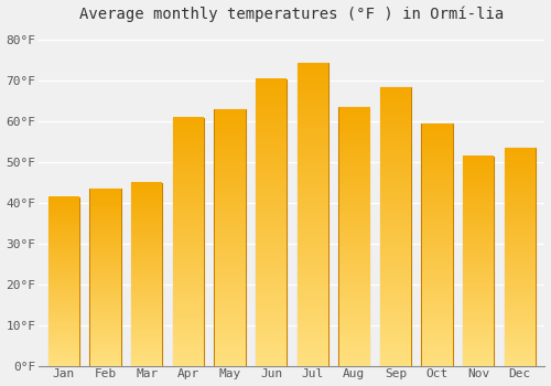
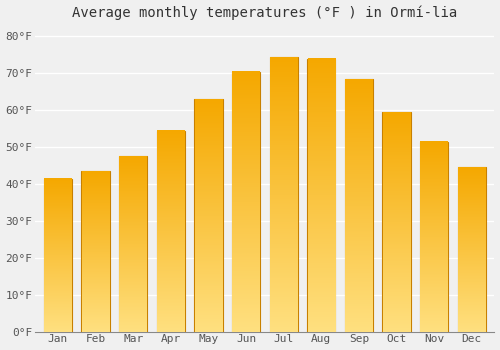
Mar: 45.0°F -> 47.5°F
Apr: 61.0°F -> 54.5°F
Aug: 63.5°F -> 74.0°F
Dec: 53.5°F -> 44.5°F
